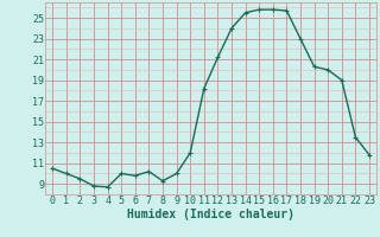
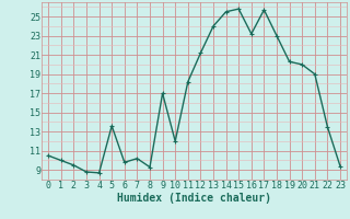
5: 10.0 -> 13.6
9: 10.0 -> 17.0
16: 25.8 -> 23.2
23: 11.8 -> 9.4
